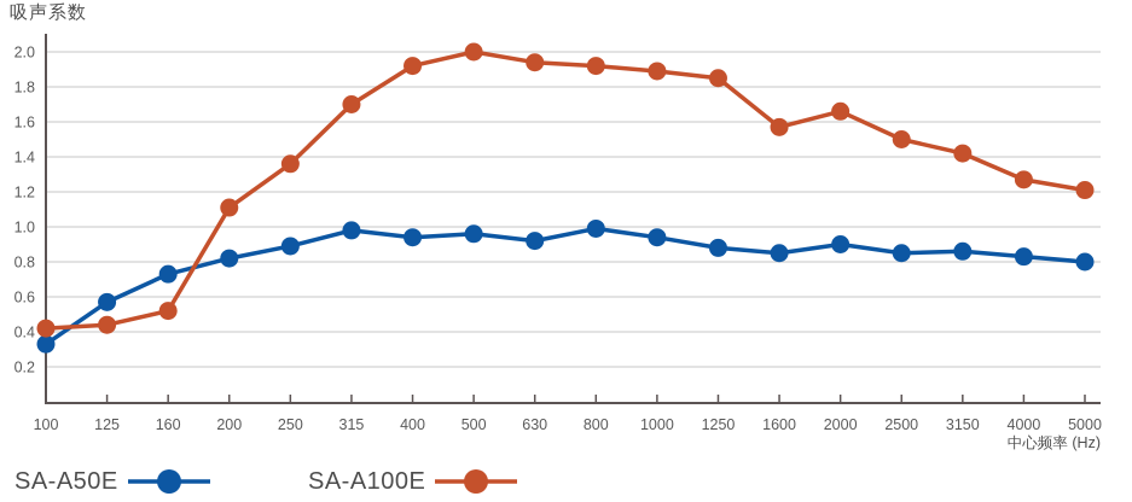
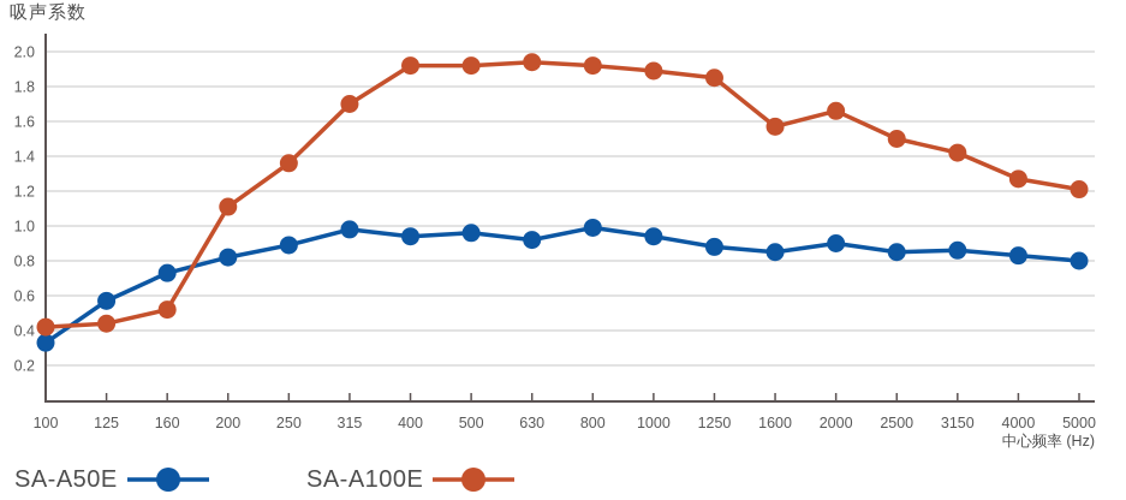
SA-A100E/500: 2.00 -> 1.92
